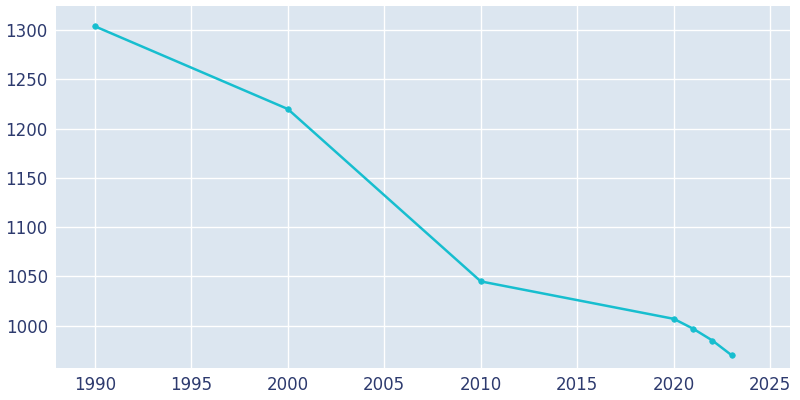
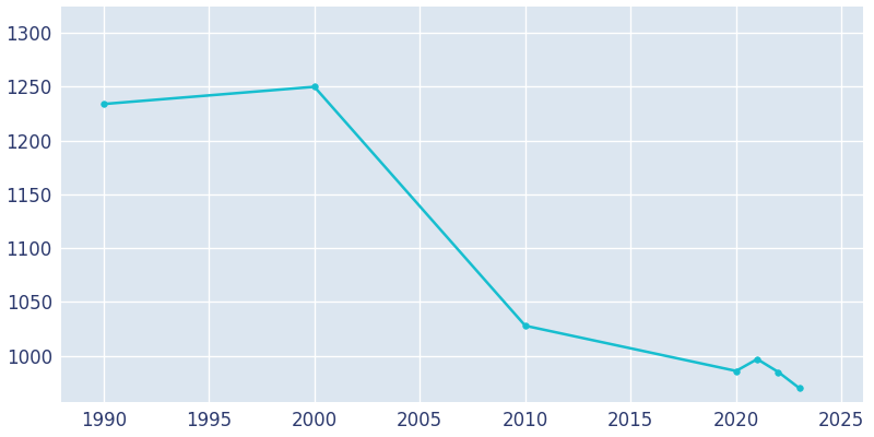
1990: 1304 -> 1234
2000: 1220 -> 1250
2010: 1045 -> 1028
2020: 1007 -> 986
